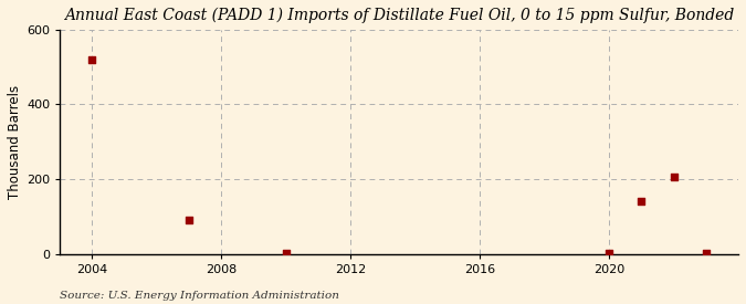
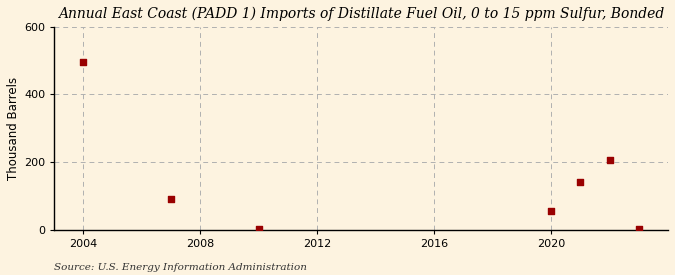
2004: 520 -> 495
2020: 3 -> 55
